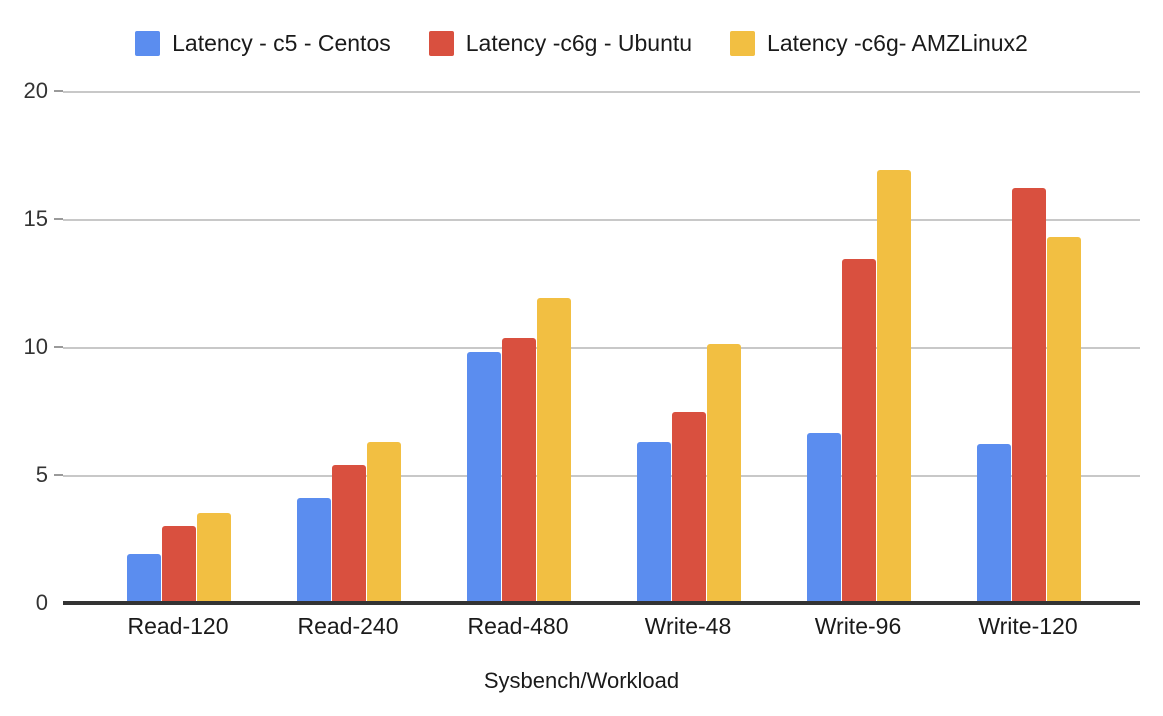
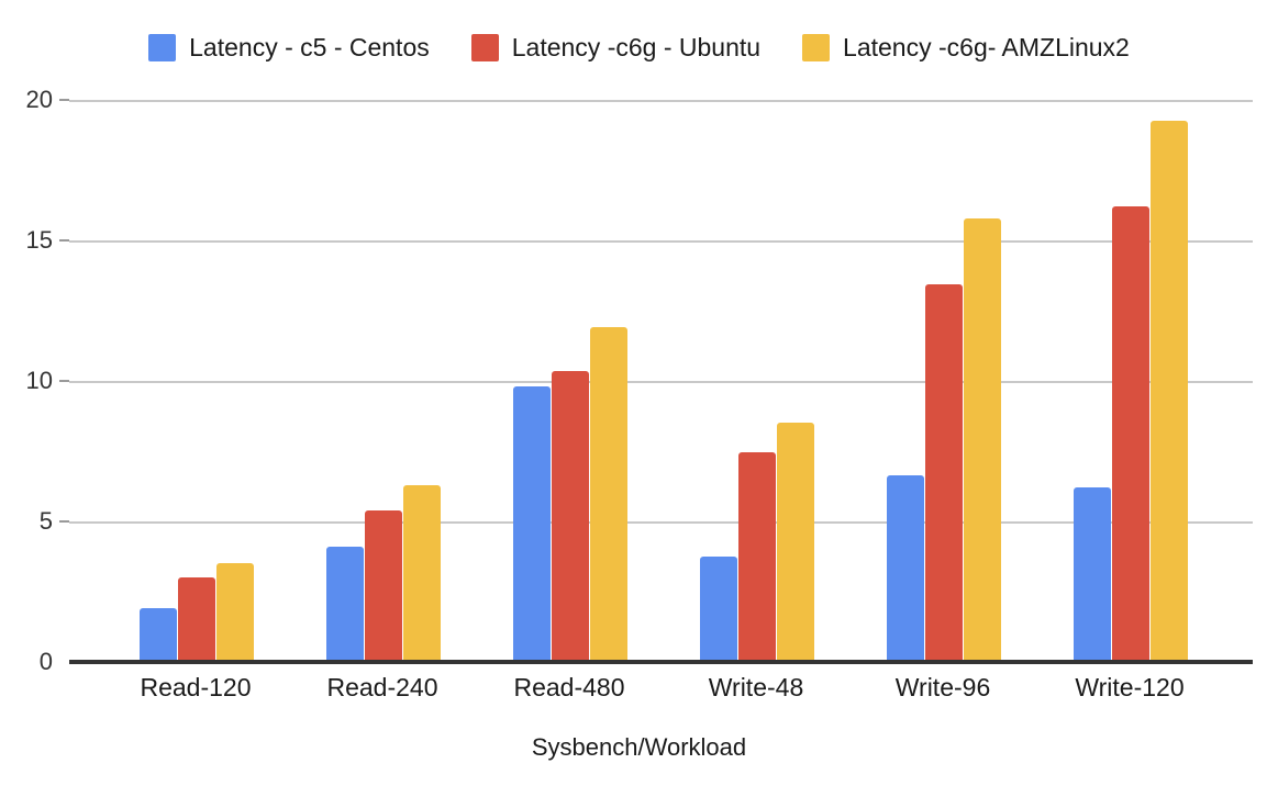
Latency - c5 - Centos/Write-48: 6.3 -> 3.8
Latency -c6g- AMZLinux2/Write-48: 10.1 -> 8.5
Latency -c6g- AMZLinux2/Write-96: 16.9 -> 15.8
Latency -c6g- AMZLinux2/Write-120: 14.3 -> 19.2
